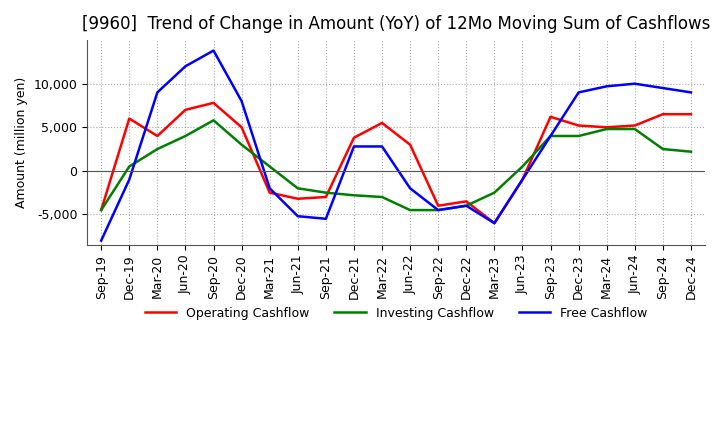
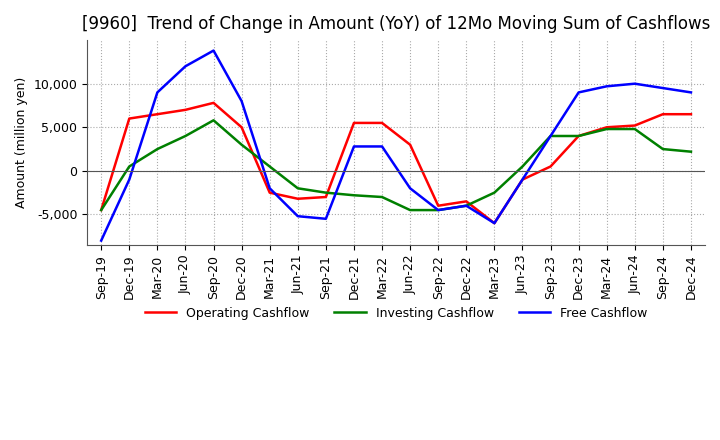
Operating Cashflow/Mar-20: 4,000 -> 6,500
Operating Cashflow/Dec-21: 3,800 -> 5,500
Operating Cashflow/Sep-23: 6,200 -> 500
Operating Cashflow/Dec-23: 5,200 -> 4,000
